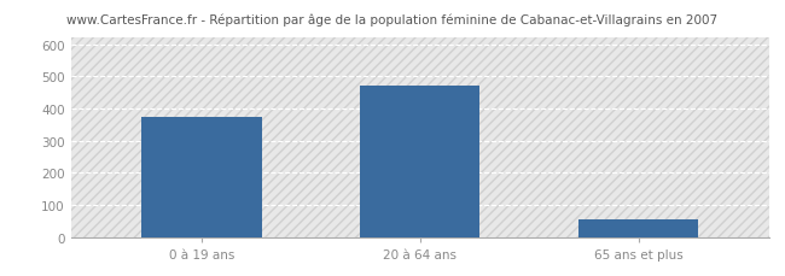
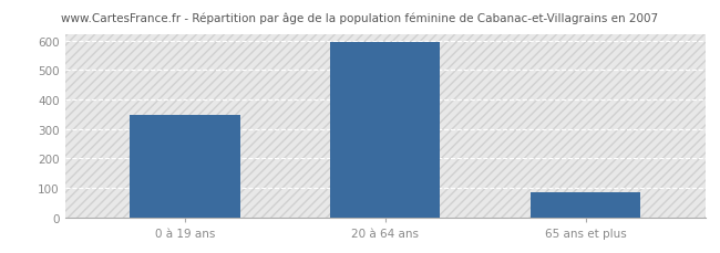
0 à 19 ans: 375 -> 348
20 à 64 ans: 470 -> 595
65 ans et plus: 55 -> 85
